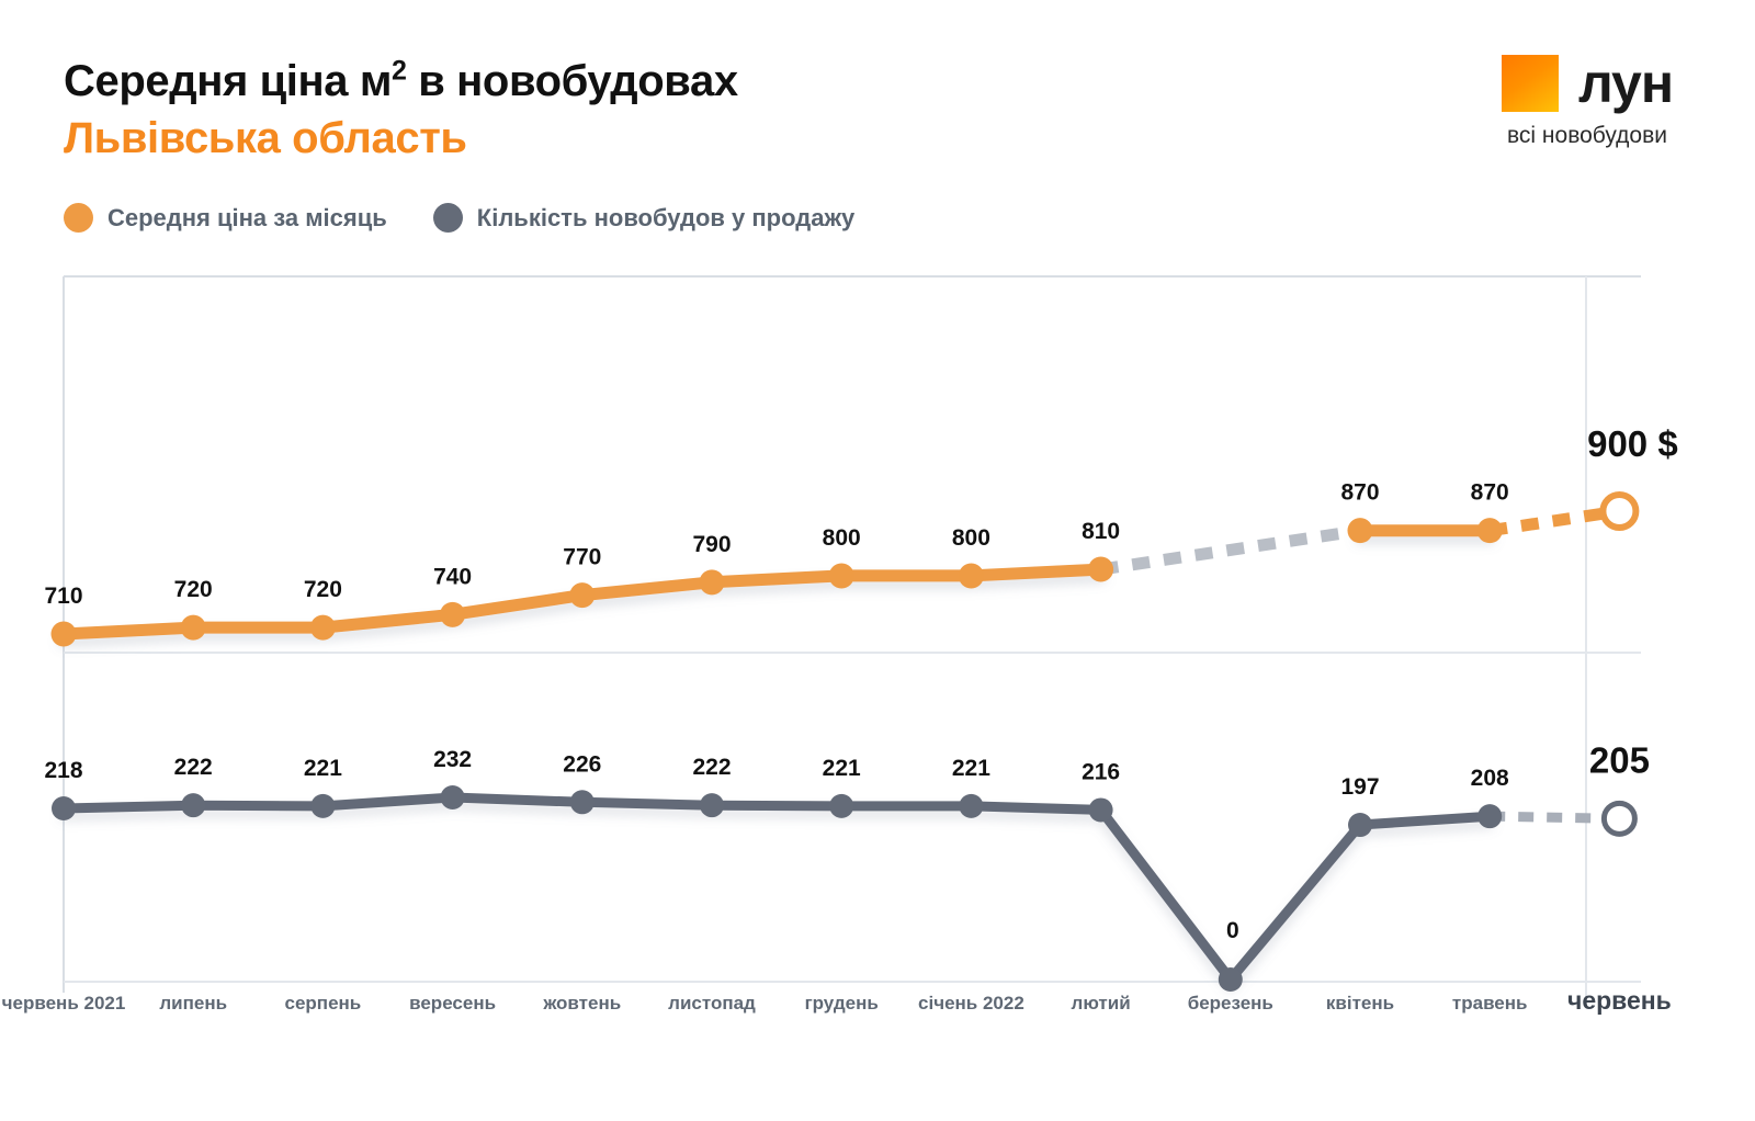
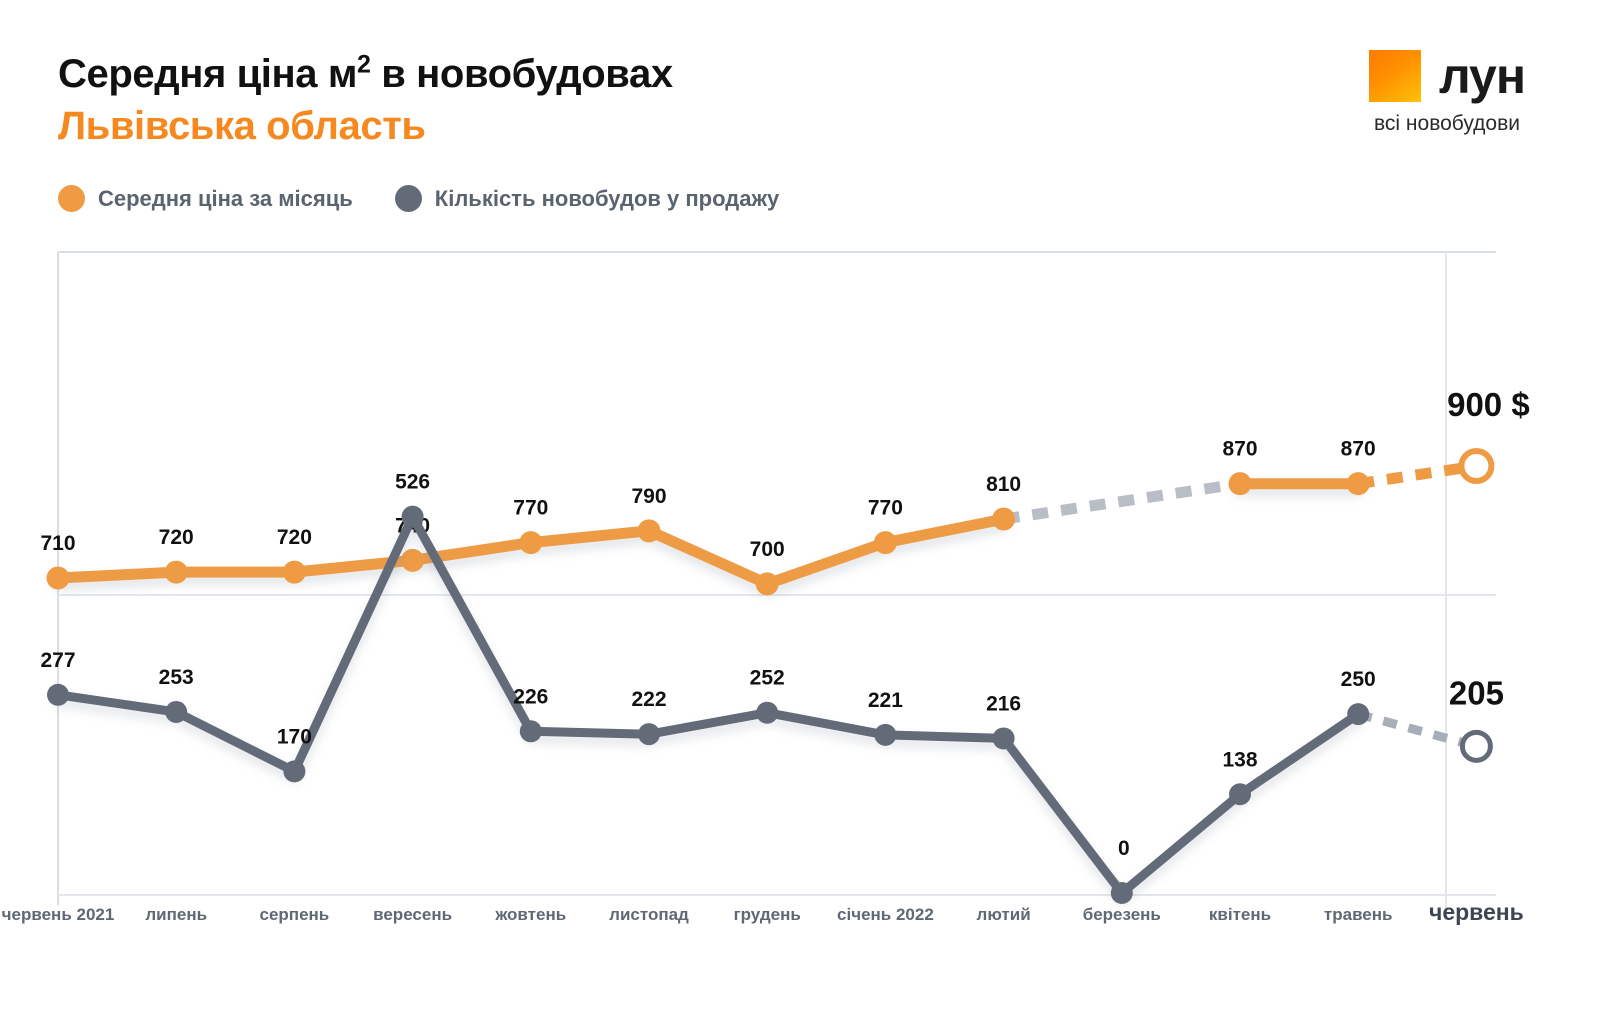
Кількість новобудов у продажу/червень 2021: 218 -> 277
Кількість новобудов у продажу/липень: 222 -> 253
Кількість новобудов у продажу/серпень: 221 -> 170
Кількість новобудов у продажу/вересень: 232 -> 526
Середня ціна за місяць/грудень: 800 -> 700
Кількість новобудов у продажу/грудень: 221 -> 252
Середня ціна за місяць/січень 2022: 800 -> 770
Кількість новобудов у продажу/квітень: 197 -> 138
Кількість новобудов у продажу/травень: 208 -> 250
